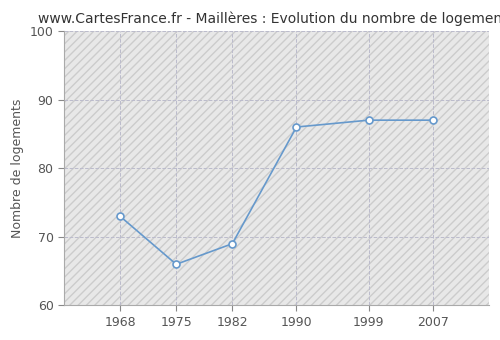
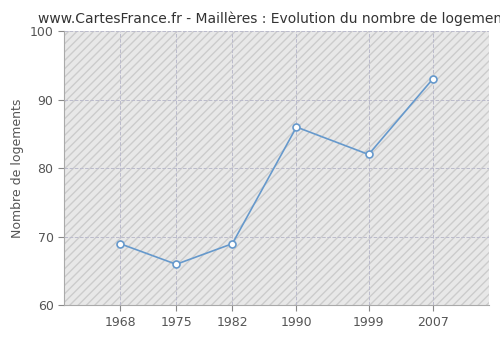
1968: 73 -> 69
1999: 87 -> 82
2007: 87 -> 93
